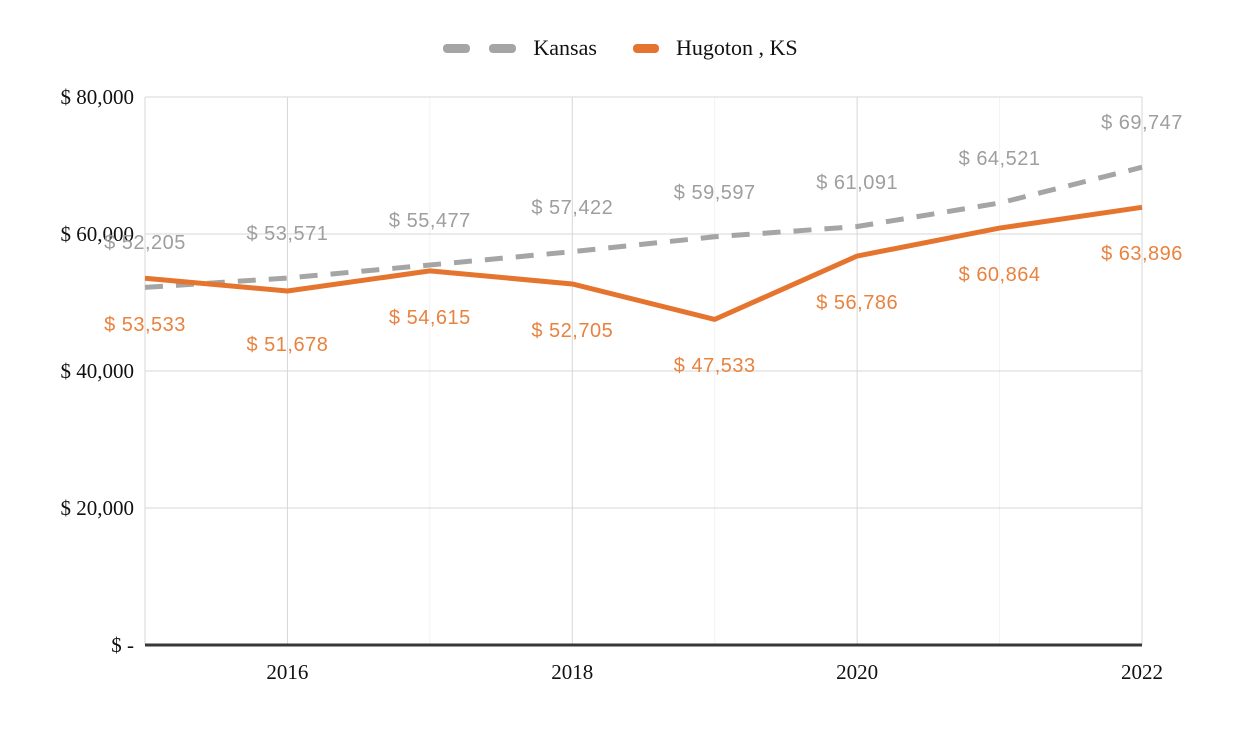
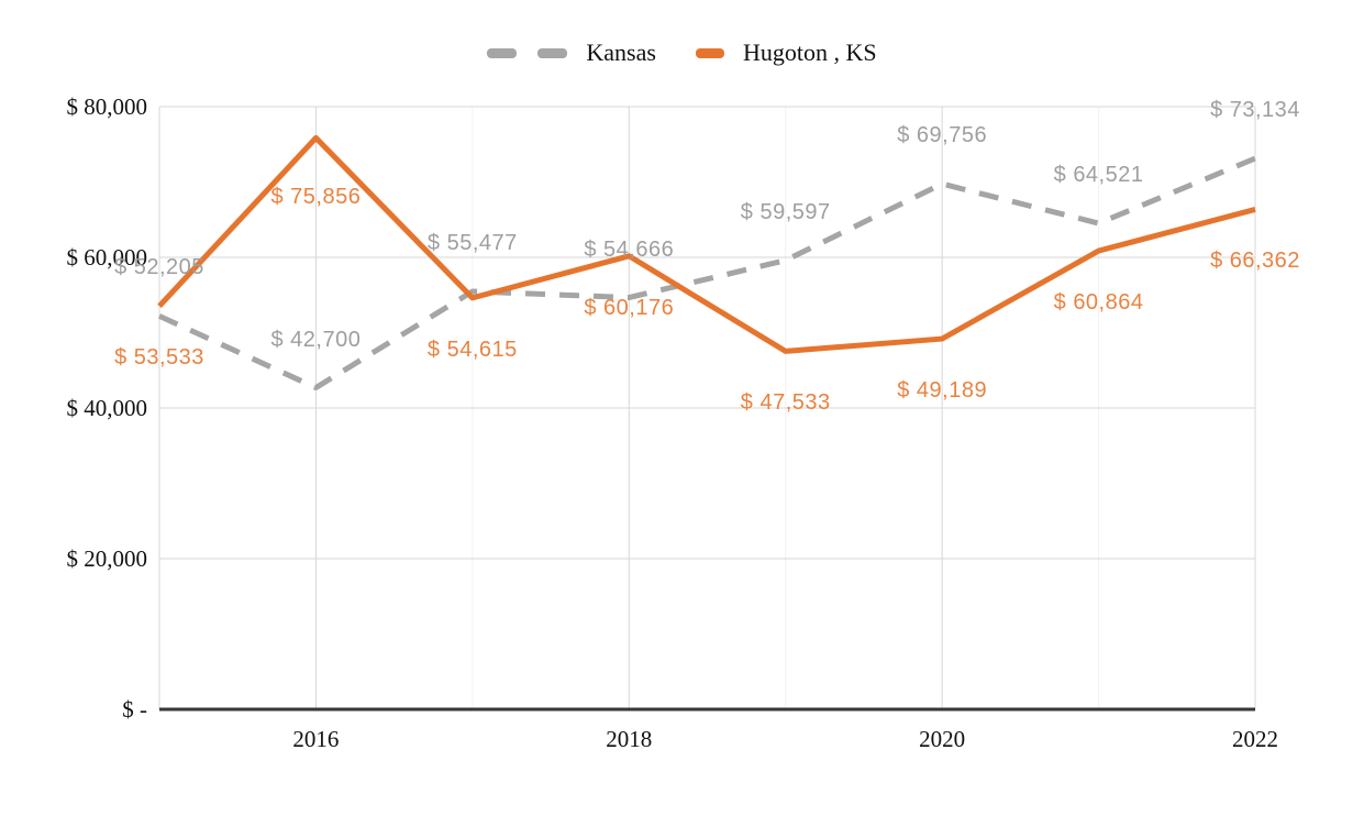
Kansas/2016: 53,571 -> 42,700
Hugoton , KS/2016: 51,678 -> 75,856
Kansas/2018: 57,422 -> 54,666
Hugoton , KS/2018: 52,705 -> 60,176
Kansas/2020: 61,091 -> 69,756
Hugoton , KS/2020: 56,786 -> 49,189
Kansas/2022: 69,747 -> 73,134
Hugoton , KS/2022: 63,896 -> 66,362
